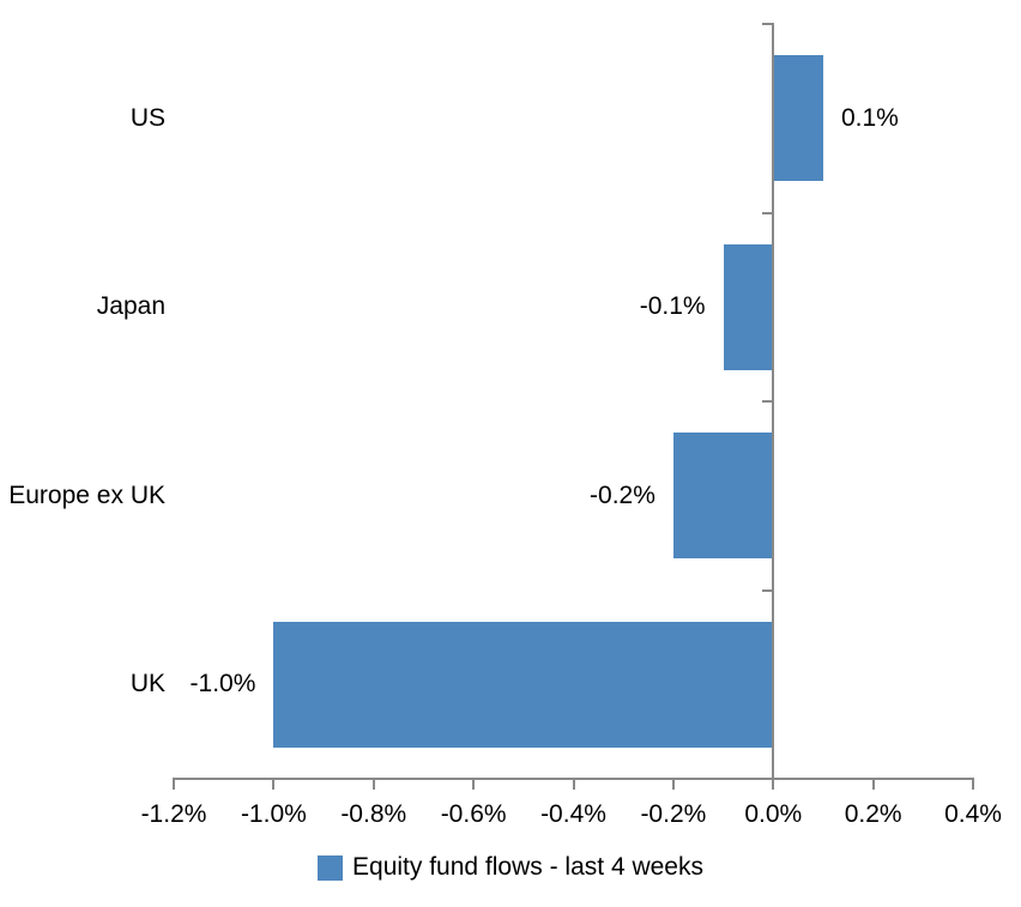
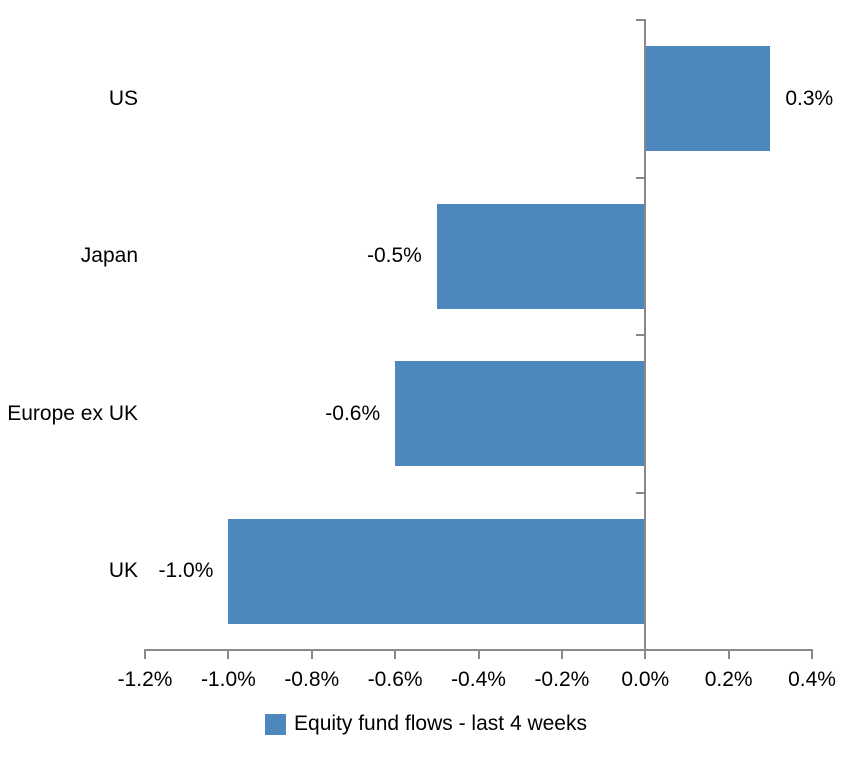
US: 0.1% -> 0.3%
Japan: -0.1% -> -0.5%
Europe ex UK: -0.2% -> -0.6%
